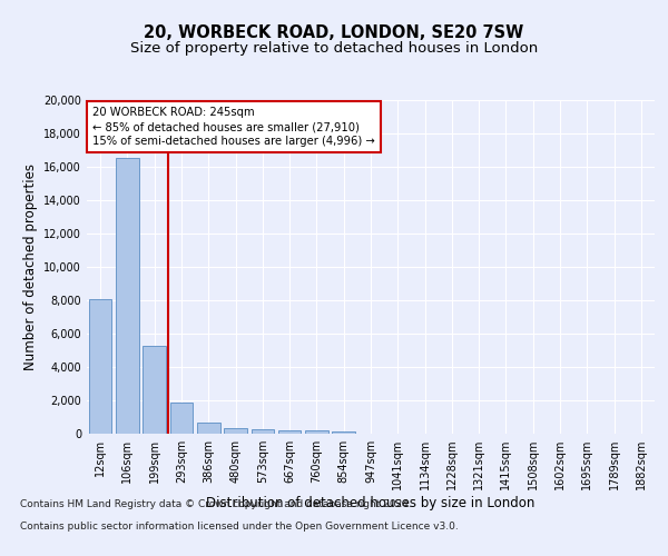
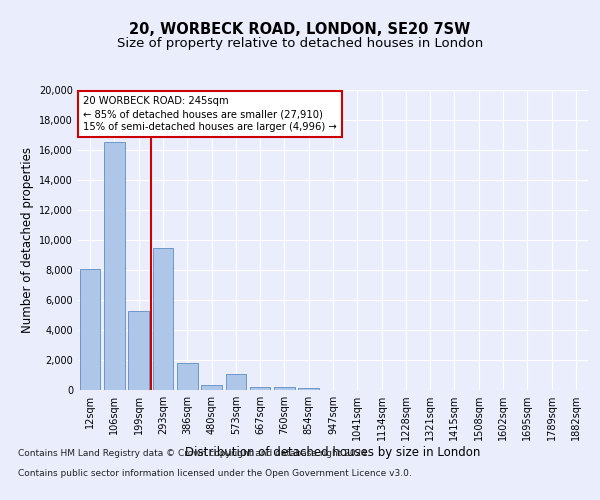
293sqm: 1,800 -> 9,500
386sqm: 700 -> 1,800
573sqm: 300 -> 1,100
